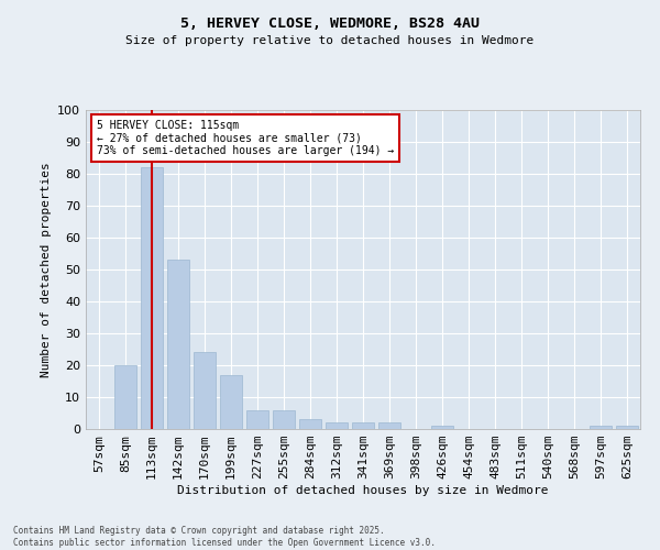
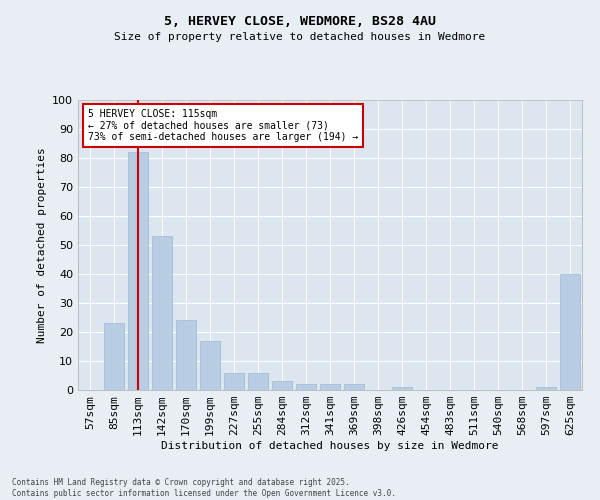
85sqm: 20 -> 23
625sqm: 1 -> 40
